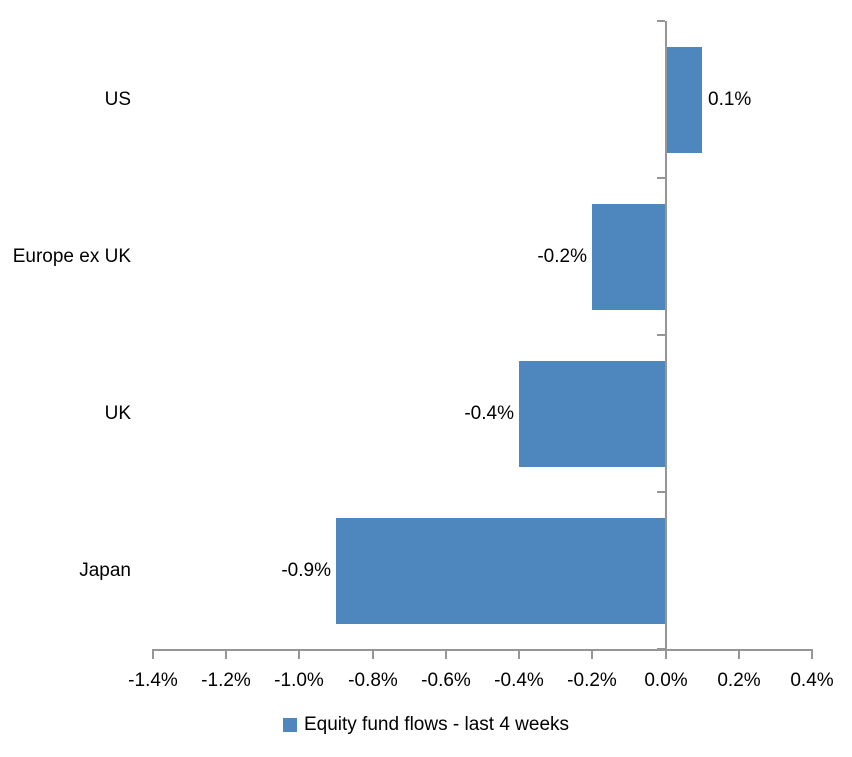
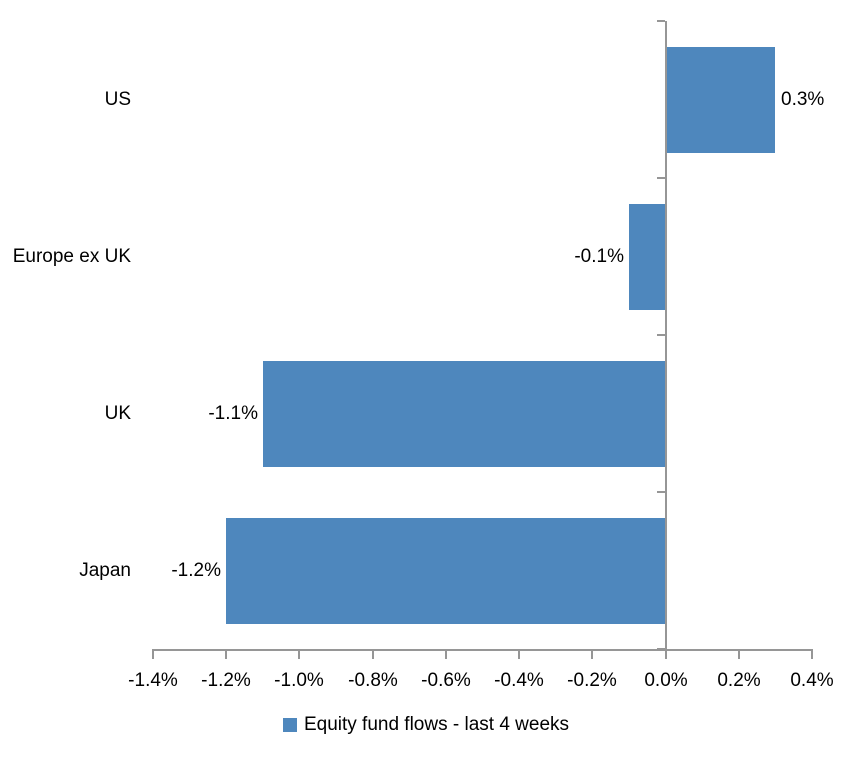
US: 0.1% -> 0.3%
Europe ex UK: -0.2% -> -0.1%
UK: -0.4% -> -1.1%
Japan: -0.9% -> -1.2%
